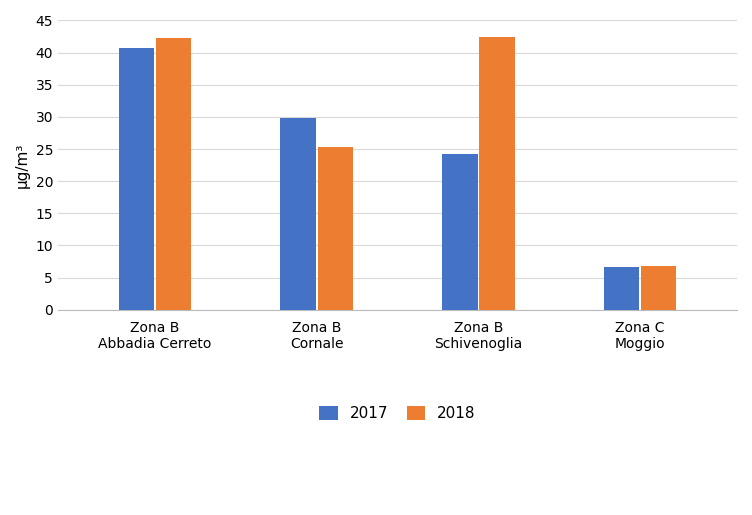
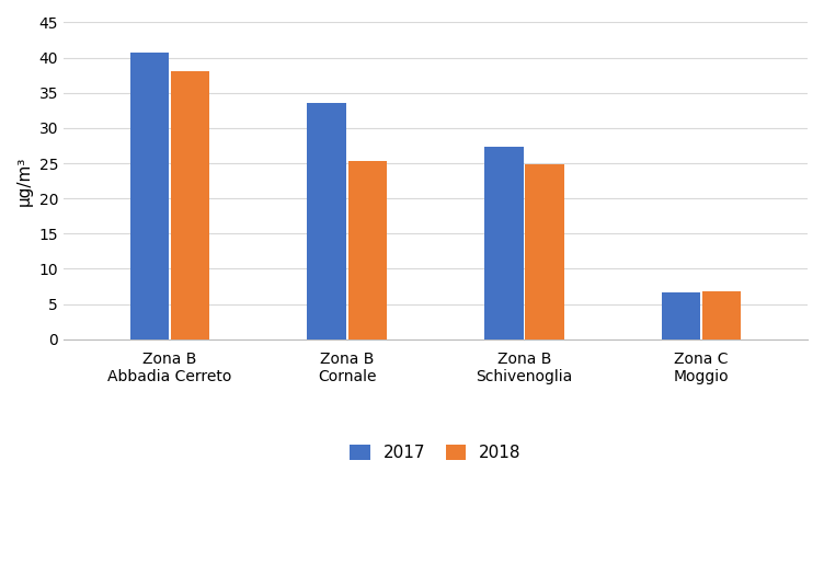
2018/Zona B Abbadia Cerreto: 42.2 -> 38.1
2017/Zona B Cornale: 29.8 -> 33.5
2017/Zona B Schivenoglia: 24.2 -> 27.4
2018/Zona B Schivenoglia: 42.4 -> 24.8
